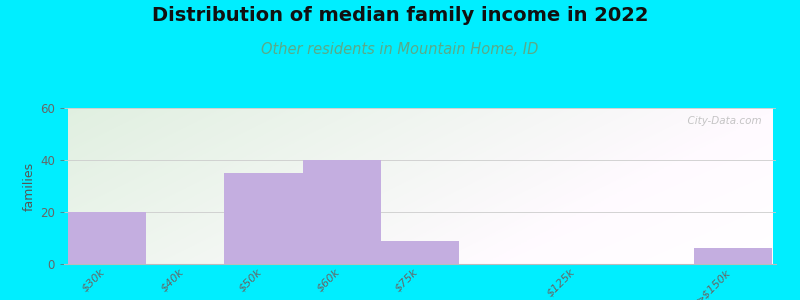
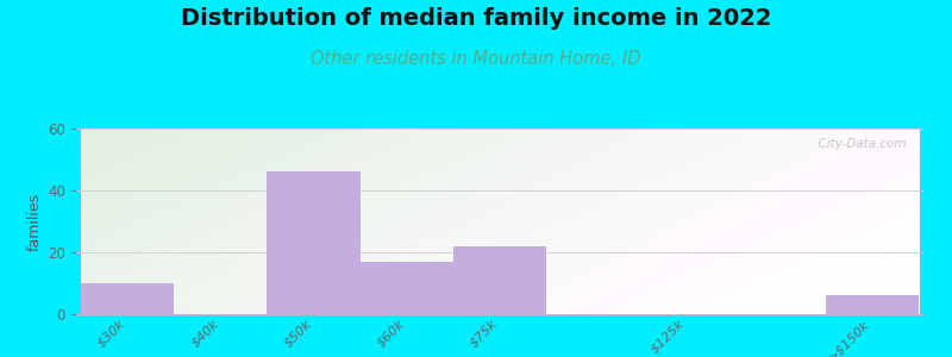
$30k: 20 -> 10
$50k: 35 -> 46
$60k: 40 -> 17
$75k: 9 -> 22
